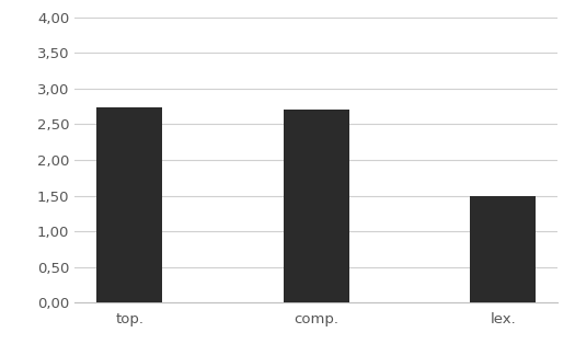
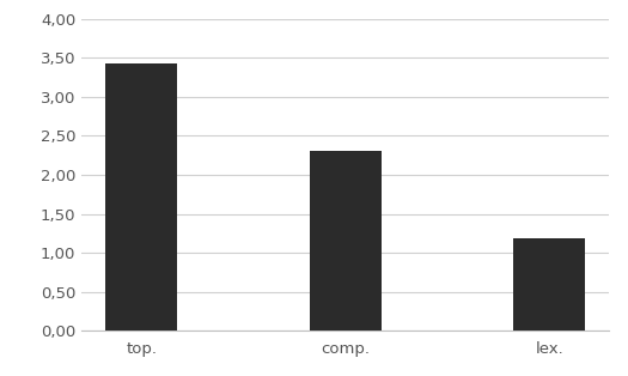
top.: 2,74 -> 3,43
comp.: 2,70 -> 2,30
lex.: 1,50 -> 1,18
